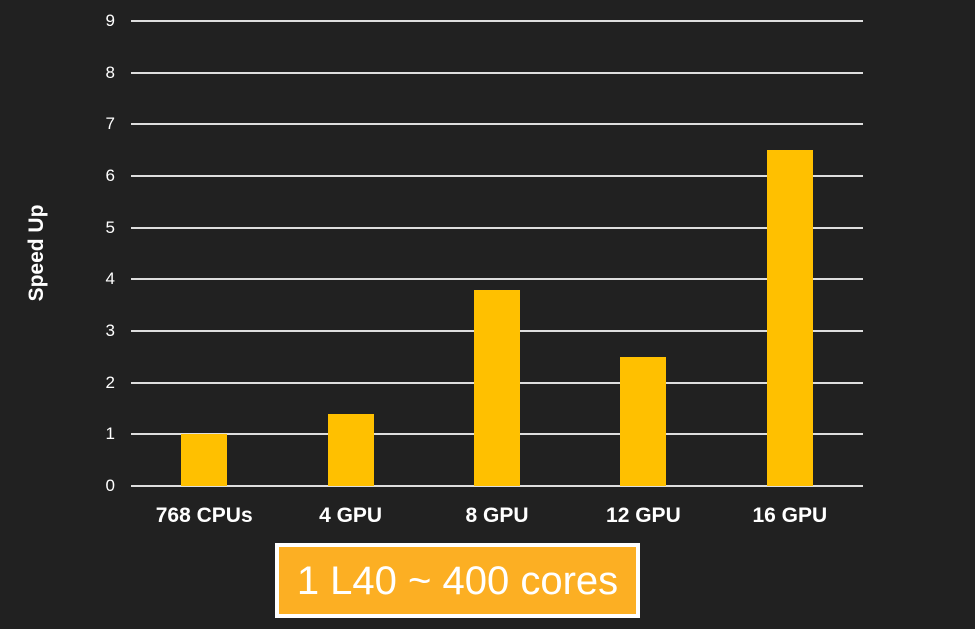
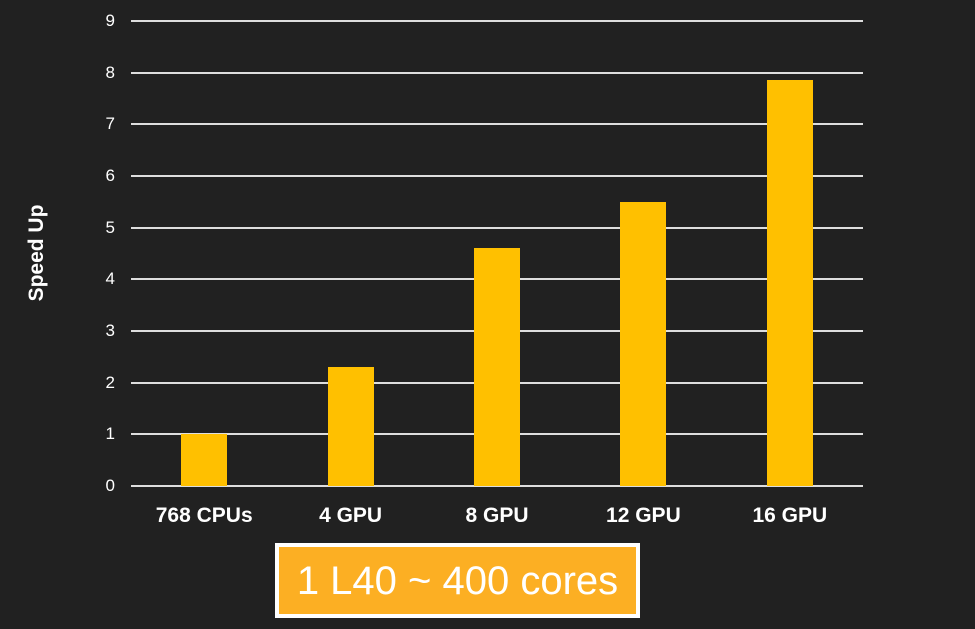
4 GPU: 1.4 -> 2.3
8 GPU: 3.8 -> 4.6
12 GPU: 2.5 -> 5.5
16 GPU: 6.5 -> 7.8
